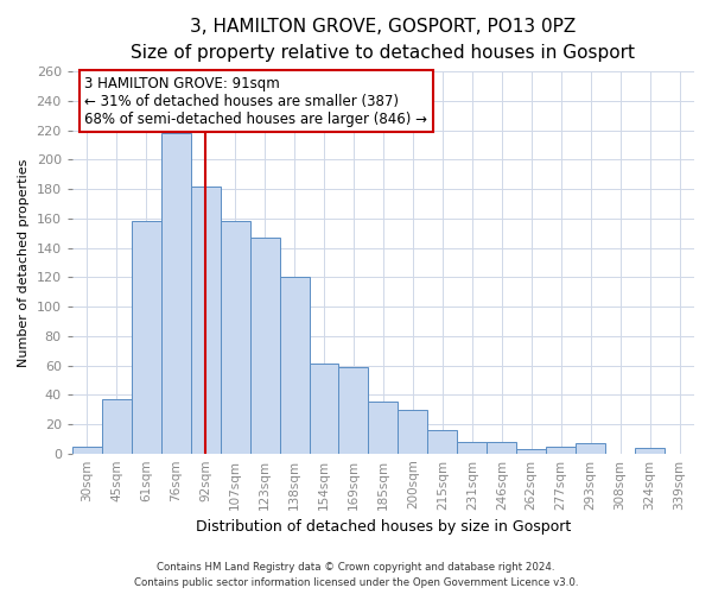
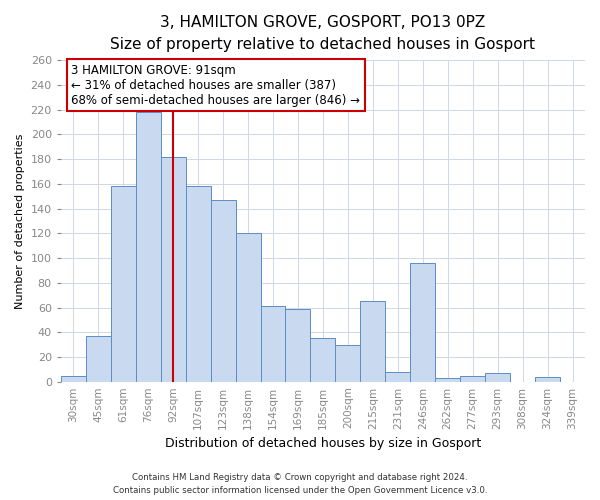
215sqm: 16 -> 65
246sqm: 8 -> 96
